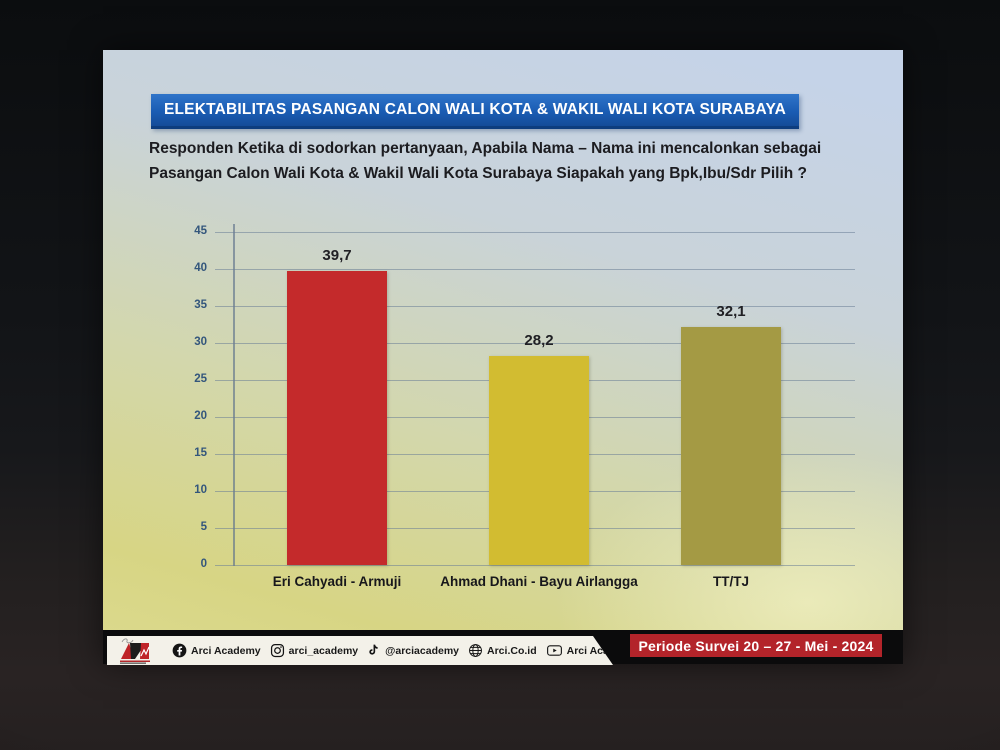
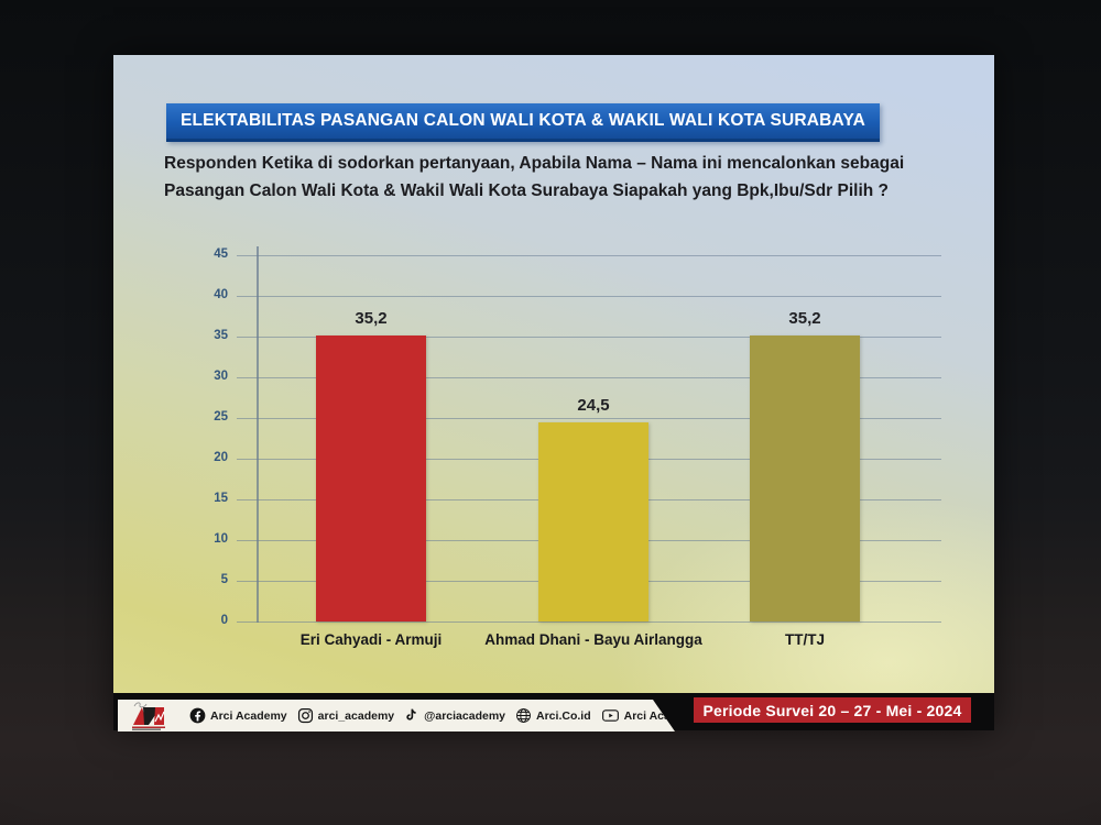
Eri Cahyadi - Armuji: 39,7 -> 35,2
Ahmad Dhani - Bayu Airlangga: 28,2 -> 24,5
TT/TJ: 32,1 -> 35,2
